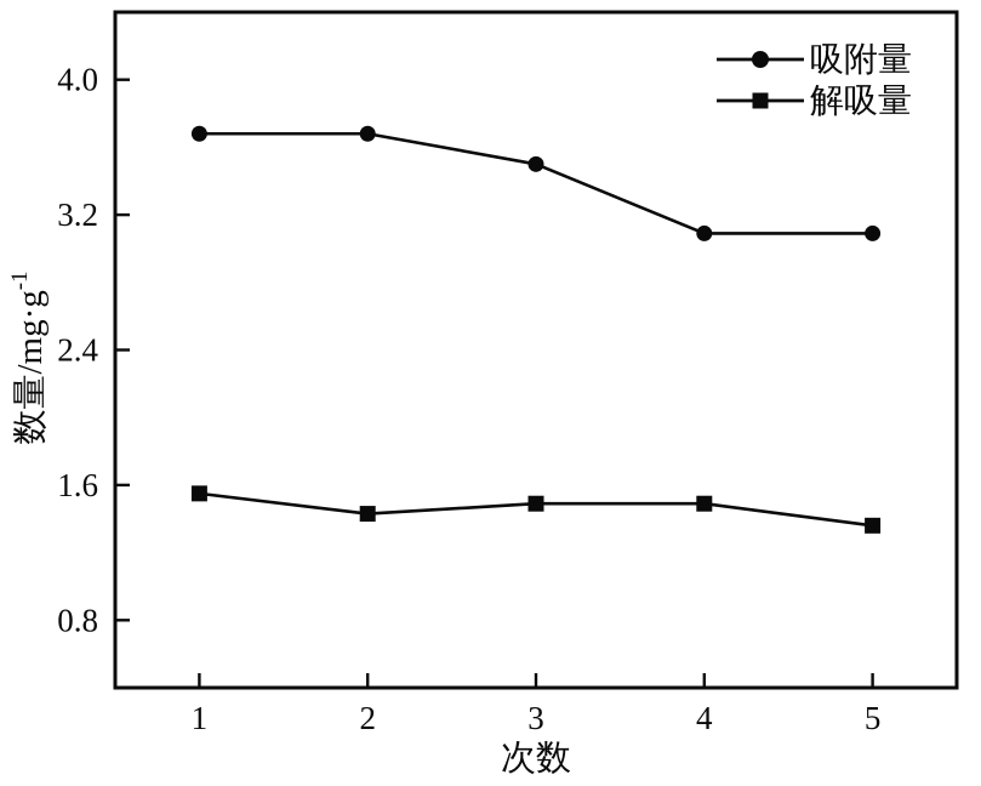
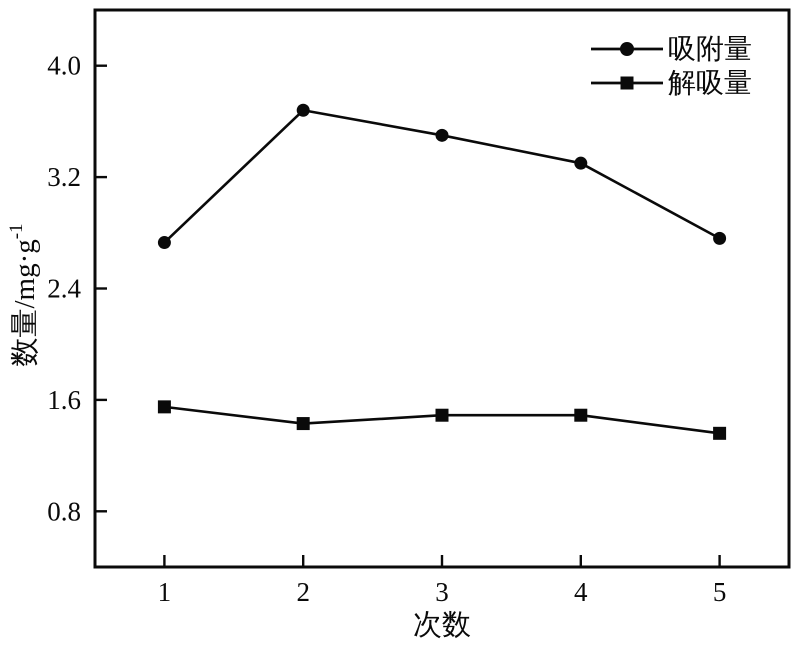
吸附量/1: 3.68 -> 2.73
吸附量/4: 3.09 -> 3.30
吸附量/5: 3.09 -> 2.76
